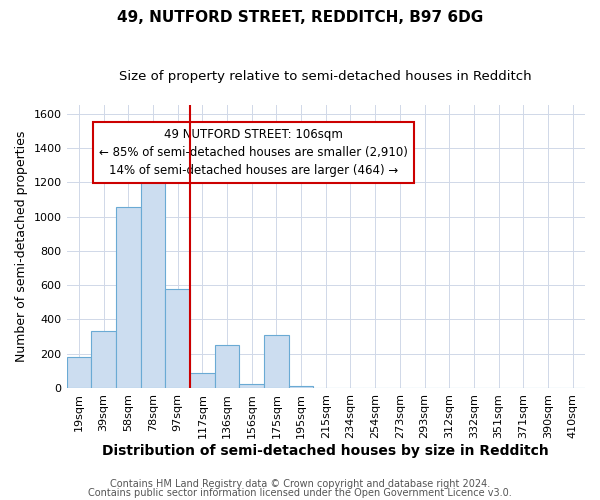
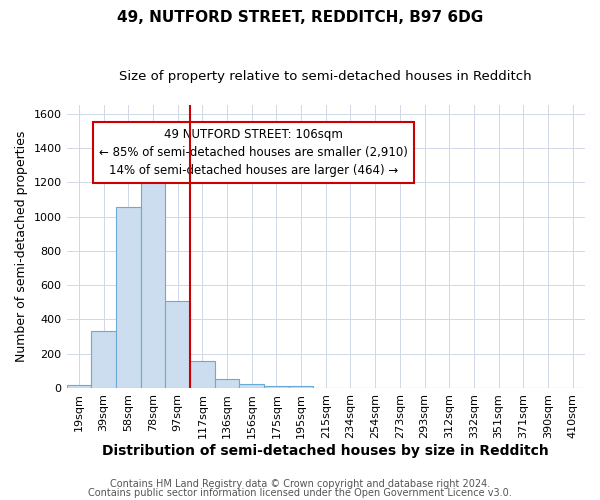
19sqm: 180 -> 20
97sqm: 580 -> 510
117sqm: 90 -> 160
136sqm: 250 -> 60
175sqm: 310 -> 20
